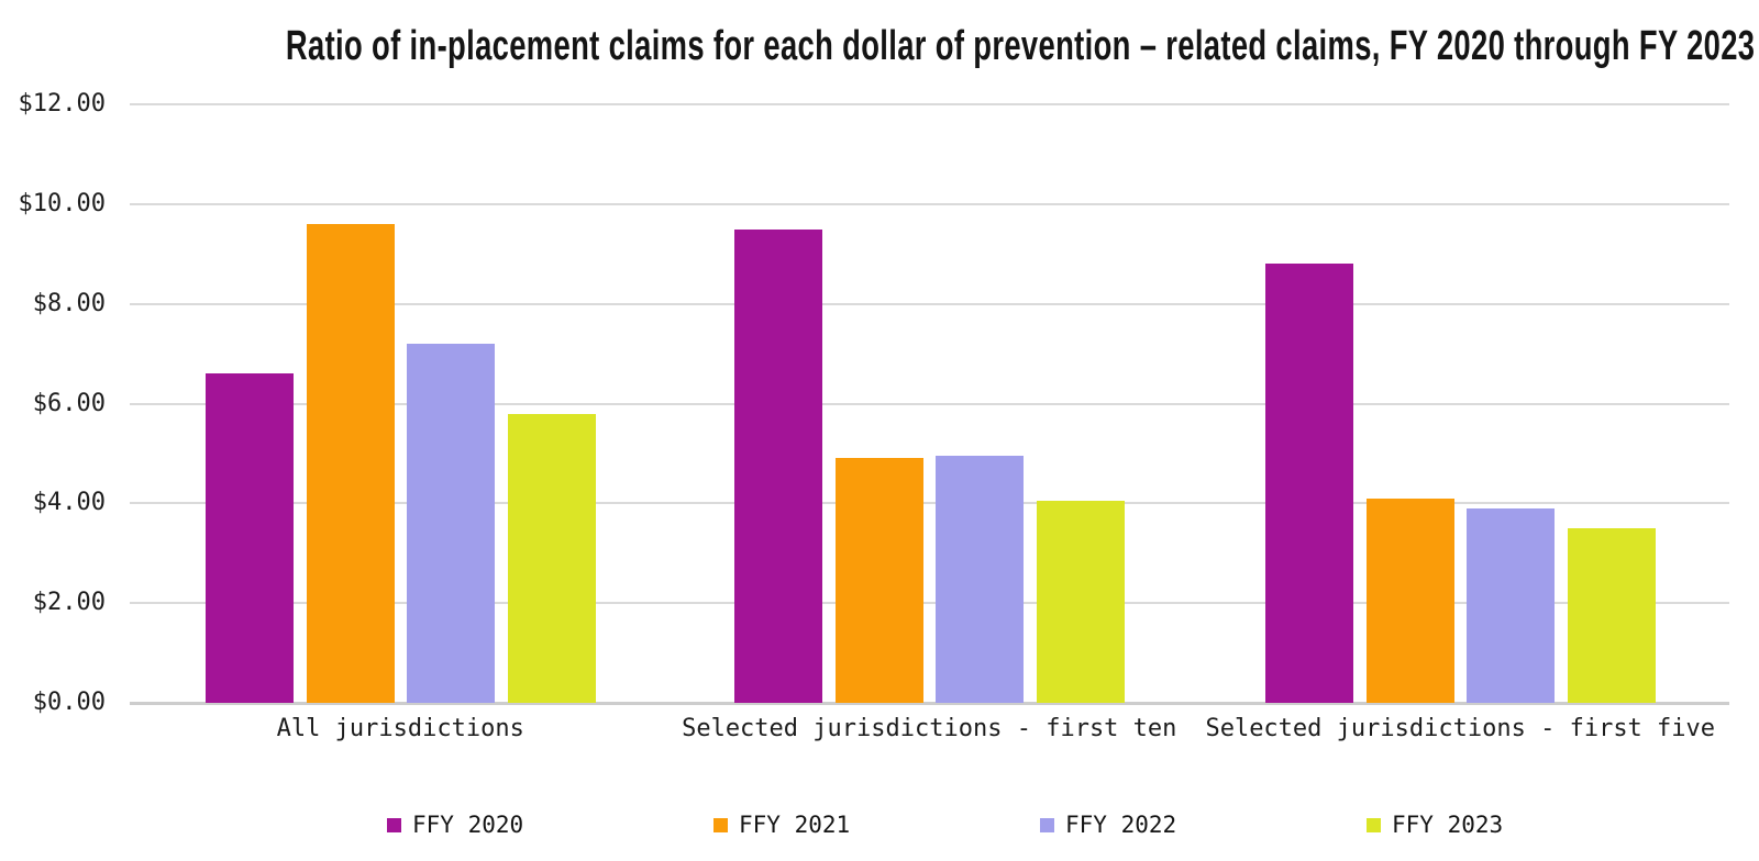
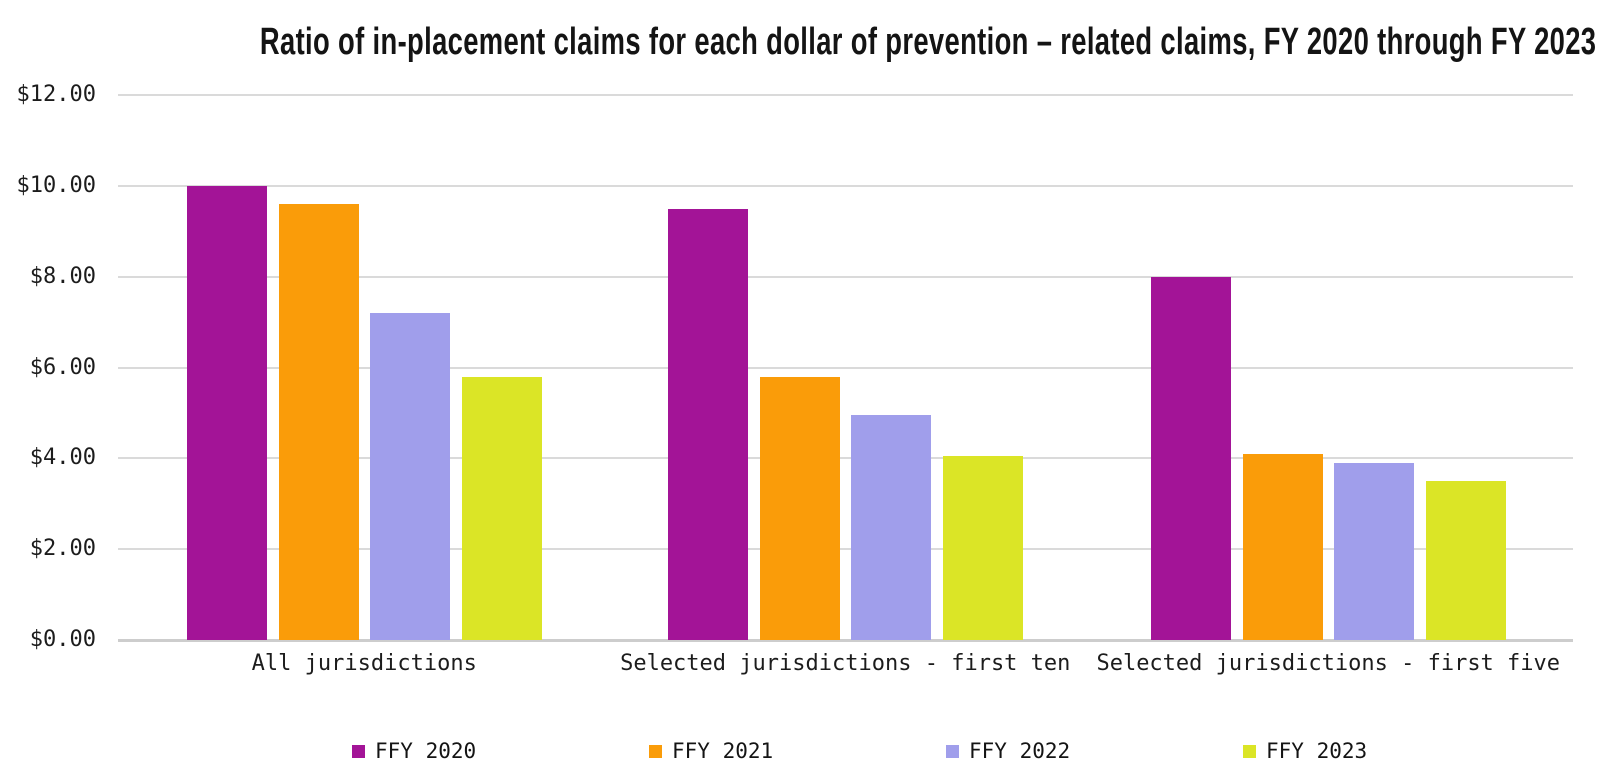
FFY 2020/All jurisdictions: $6.6 -> $10.0
FFY 2021/Selected jurisdictions - first ten: $4.9 -> $5.8
FFY 2020/Selected jurisdictions - first five: $8.8 -> $8.0
